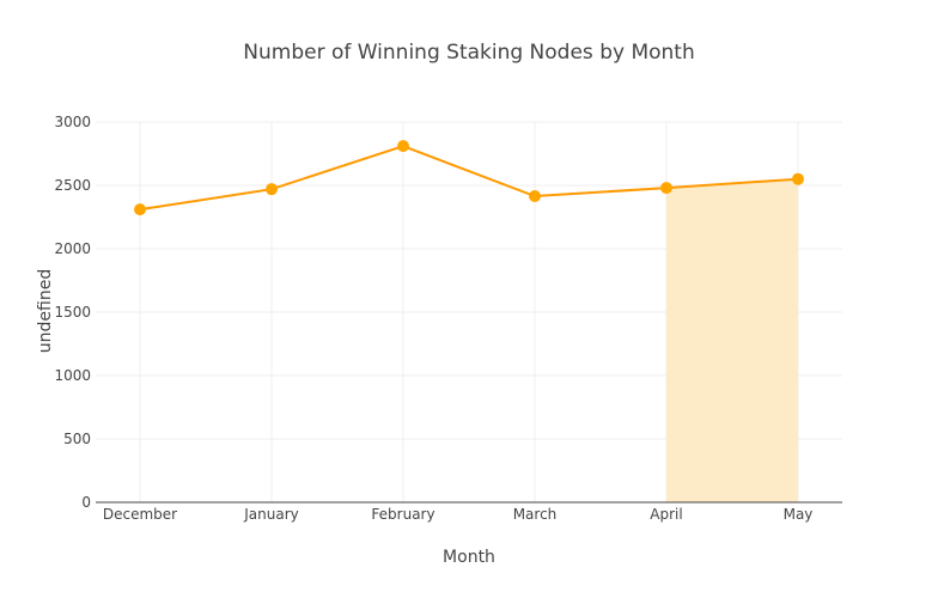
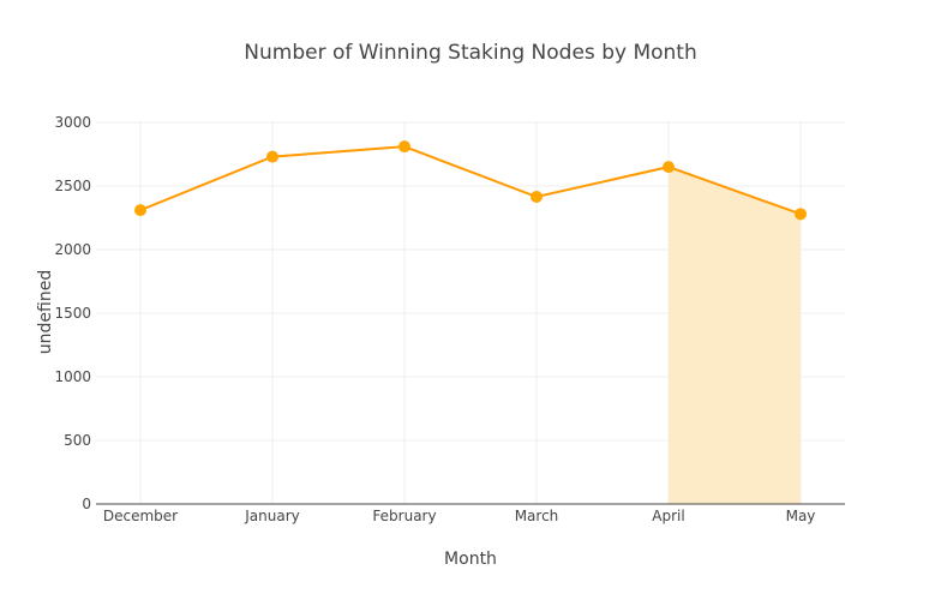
January: 2470 -> 2730
April: 2480 -> 2650
May: 2550 -> 2280
